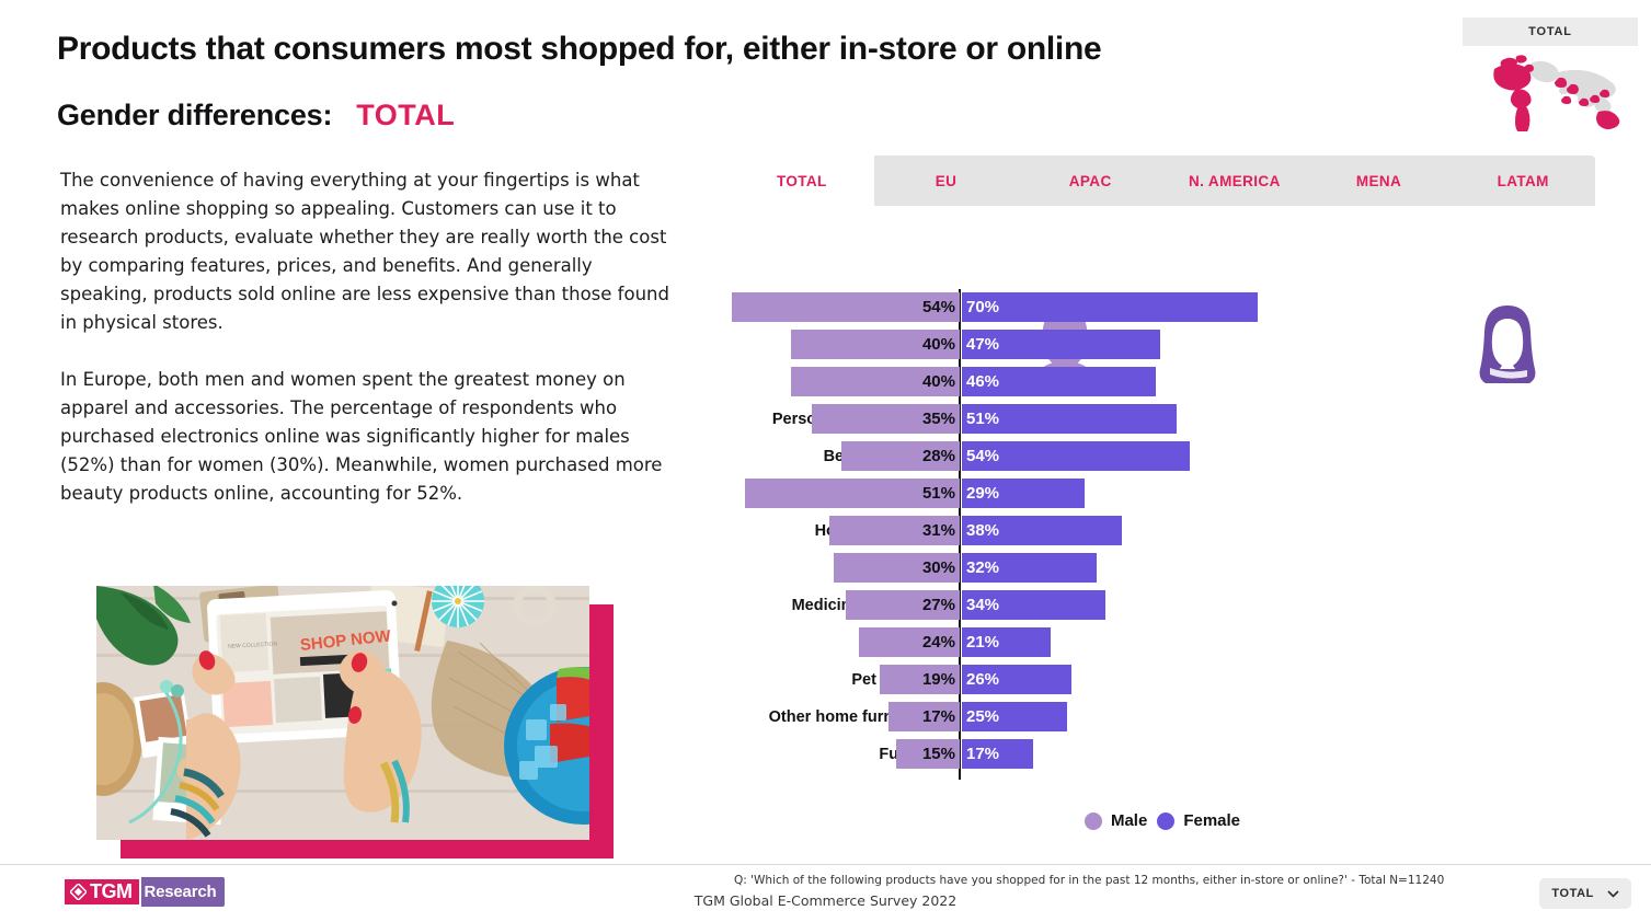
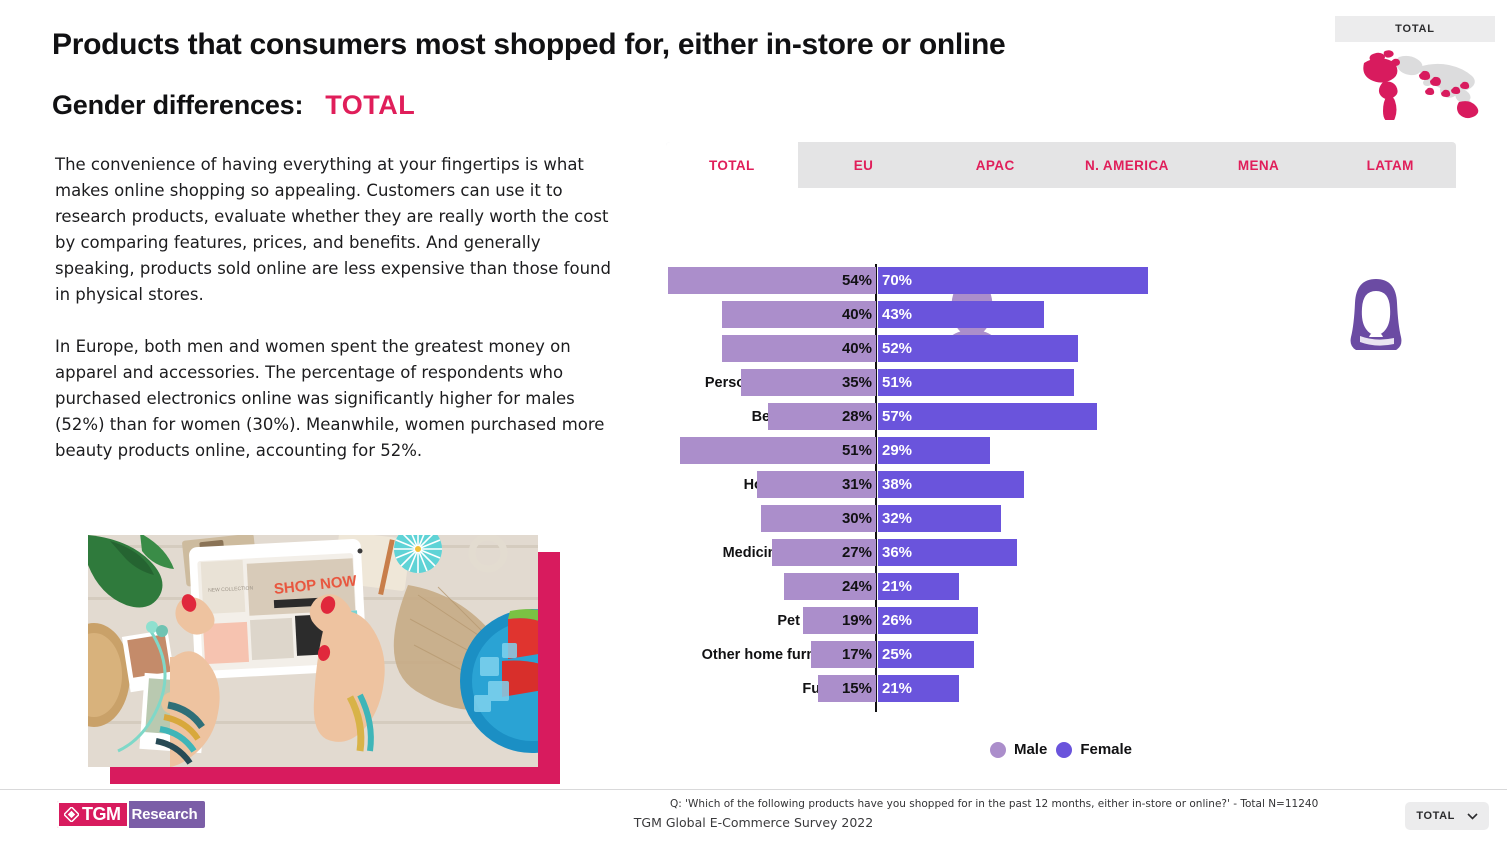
Female/Footwear: 47% -> 43%
Female/Food: 46% -> 52%
Female/Beauty products: 54% -> 57%
Female/Medicine or vitamins: 34% -> 36%
Female/Furniture: 17% -> 21%
